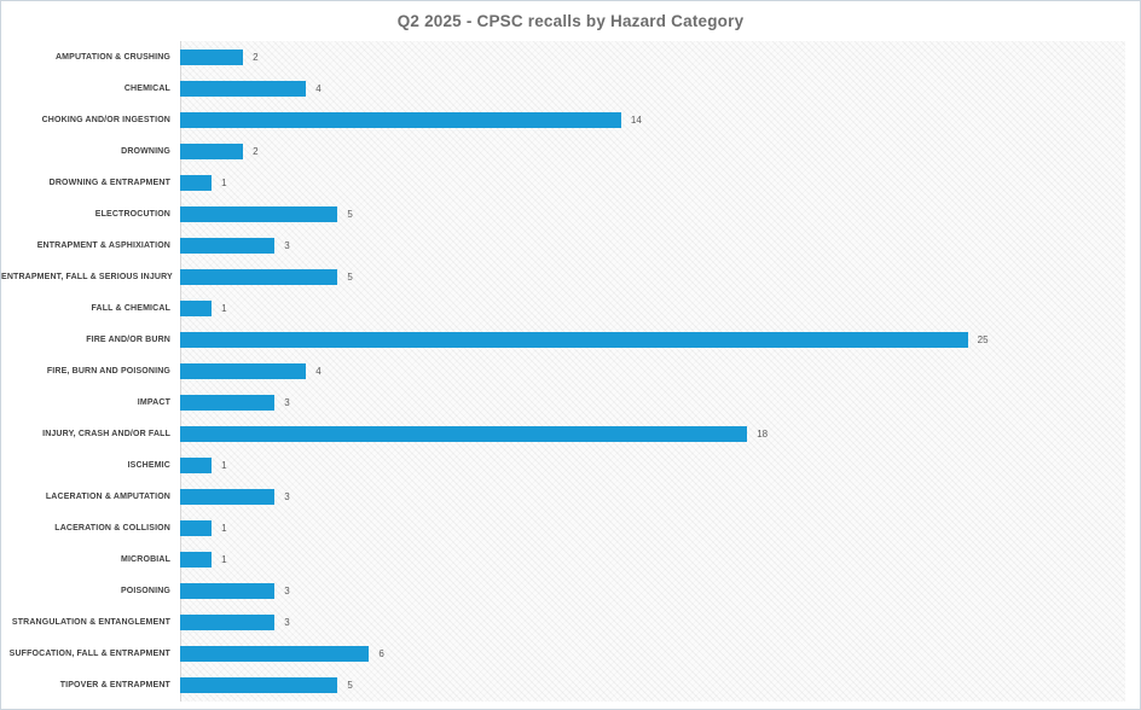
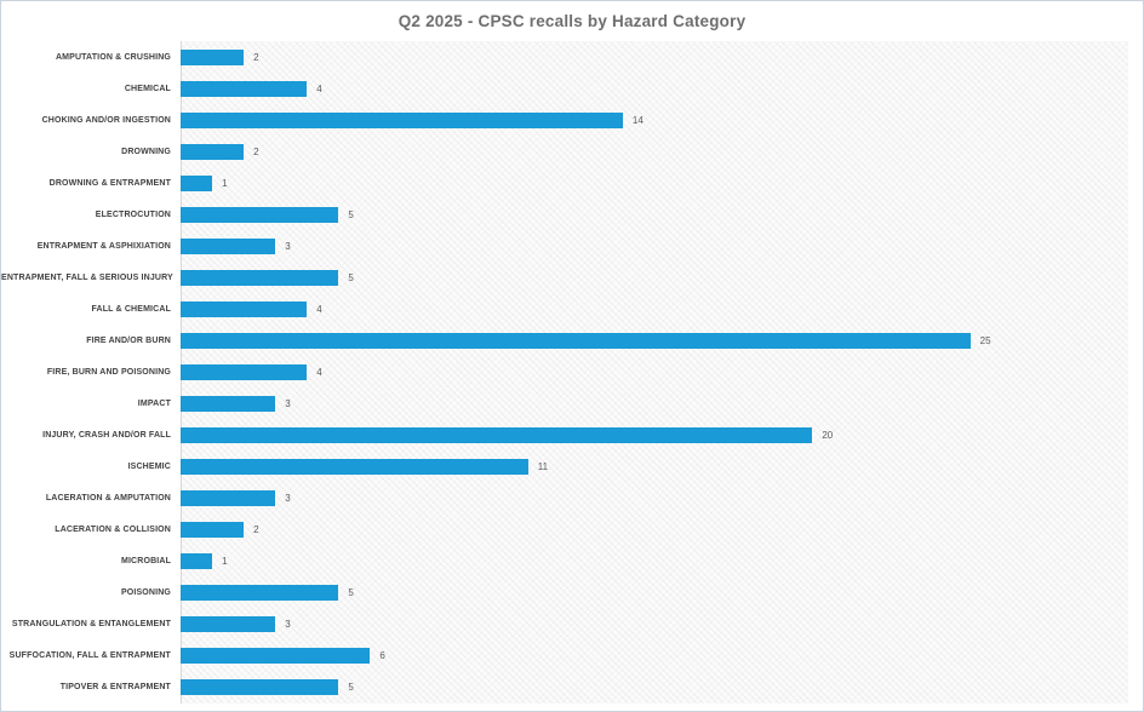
FALL & CHEMICAL: 1 -> 4
INJURY, CRASH AND/OR FALL: 18 -> 20
ISCHEMIC: 1 -> 11
LACERATION & COLLISION: 1 -> 2
POISONING: 3 -> 5
